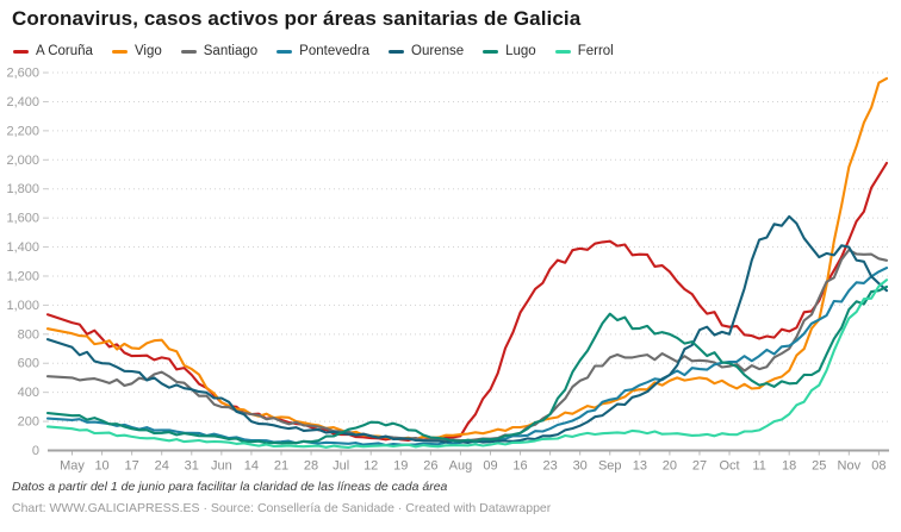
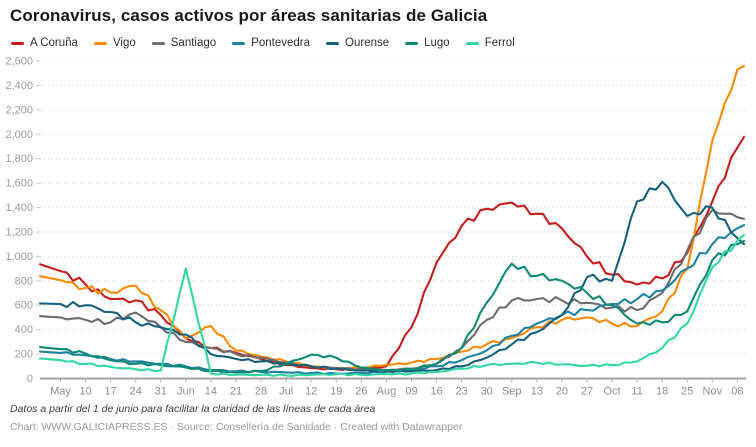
Ourense/May: 710 -> 610
Ferrol/Jun: 60 -> 900
Vigo/14: 250 -> 430
